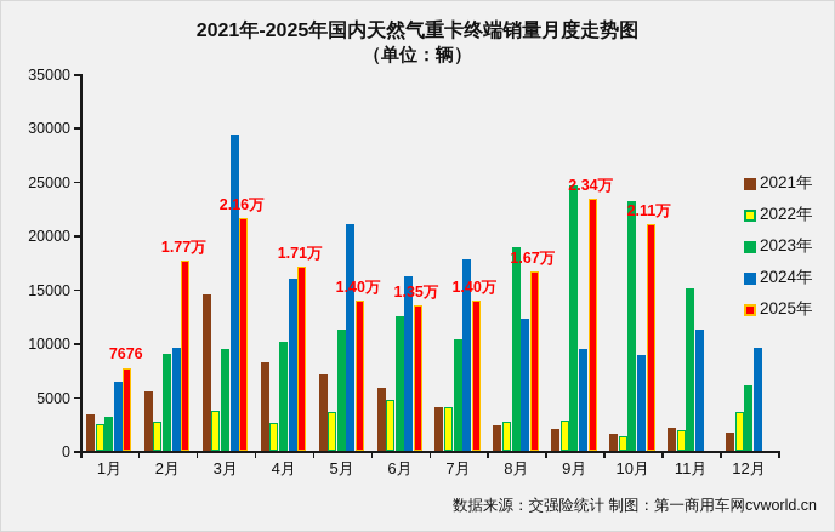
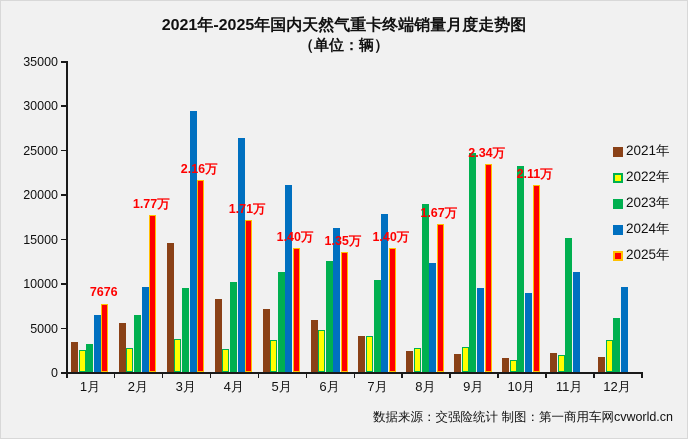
2023年/2月: 9000 -> 6000
2024年/4月: 16000 -> 26000
